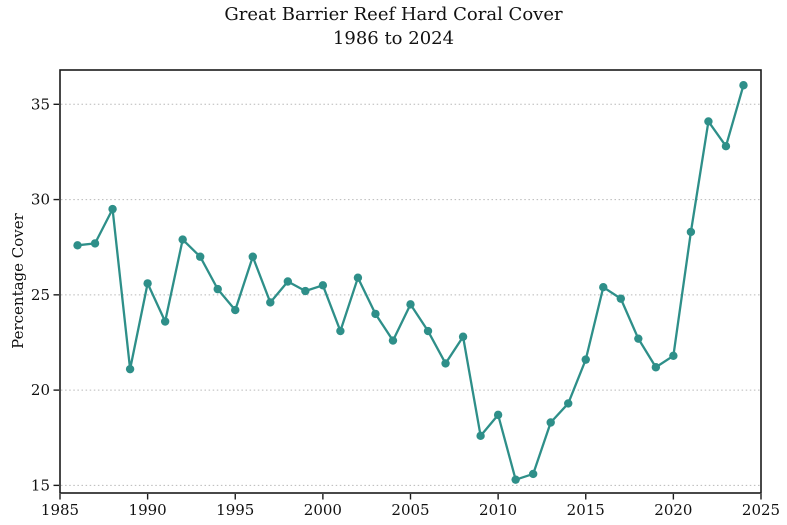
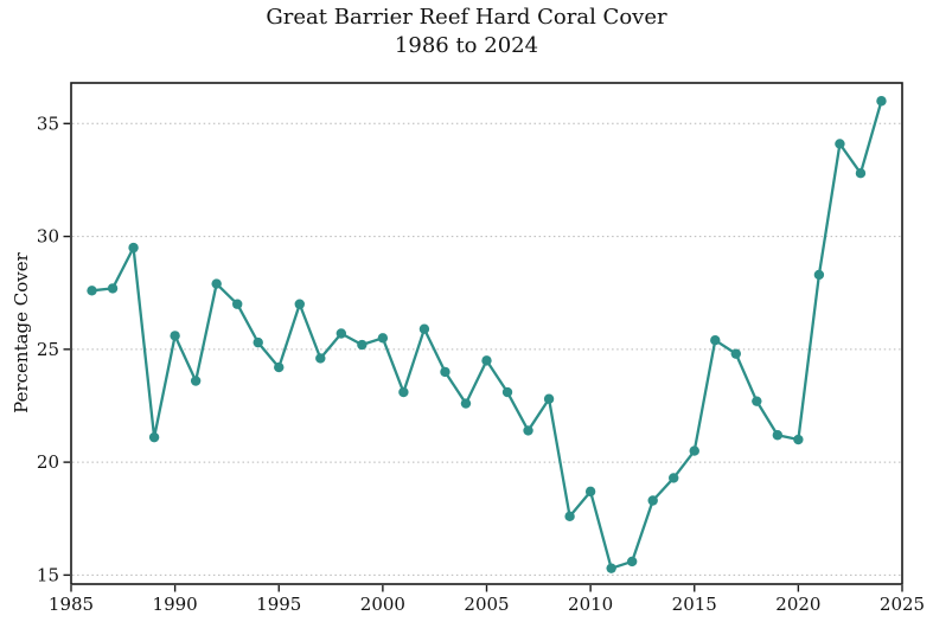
2015: 21.6 -> 20.5
2020: 21.8 -> 21.0
